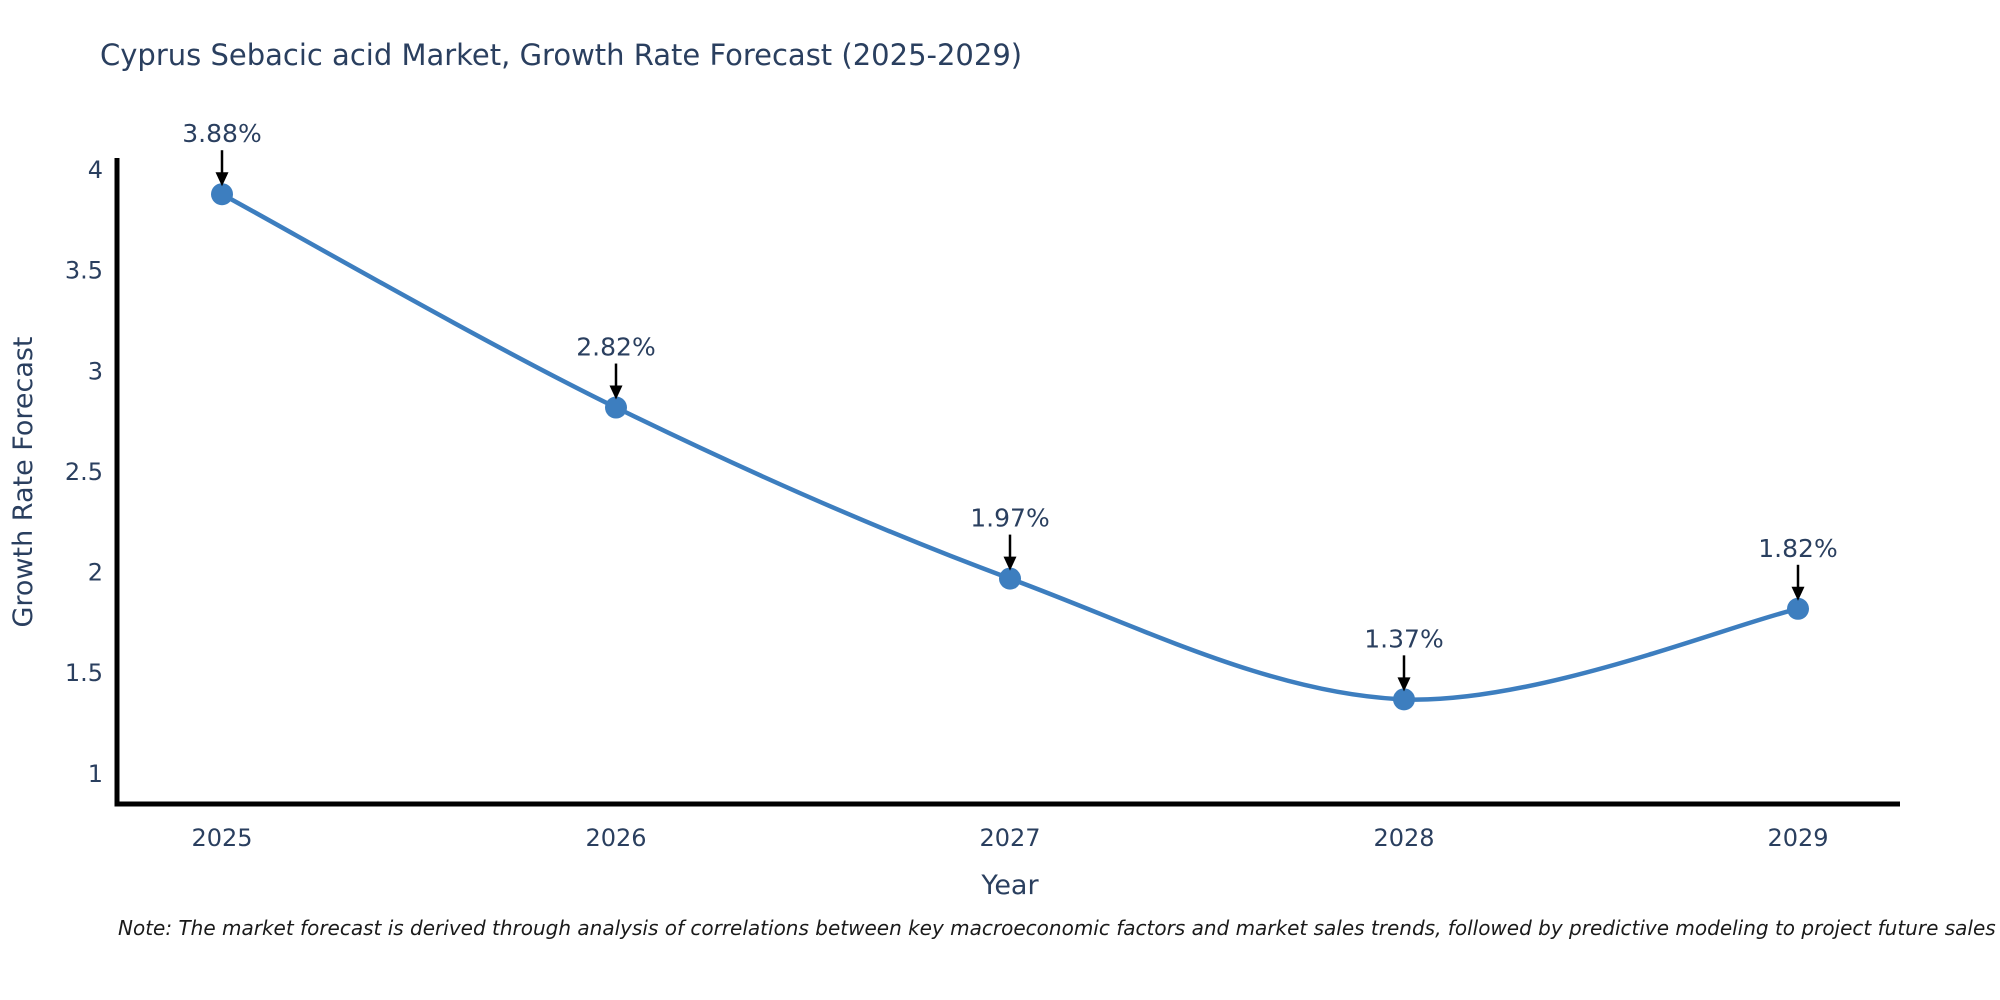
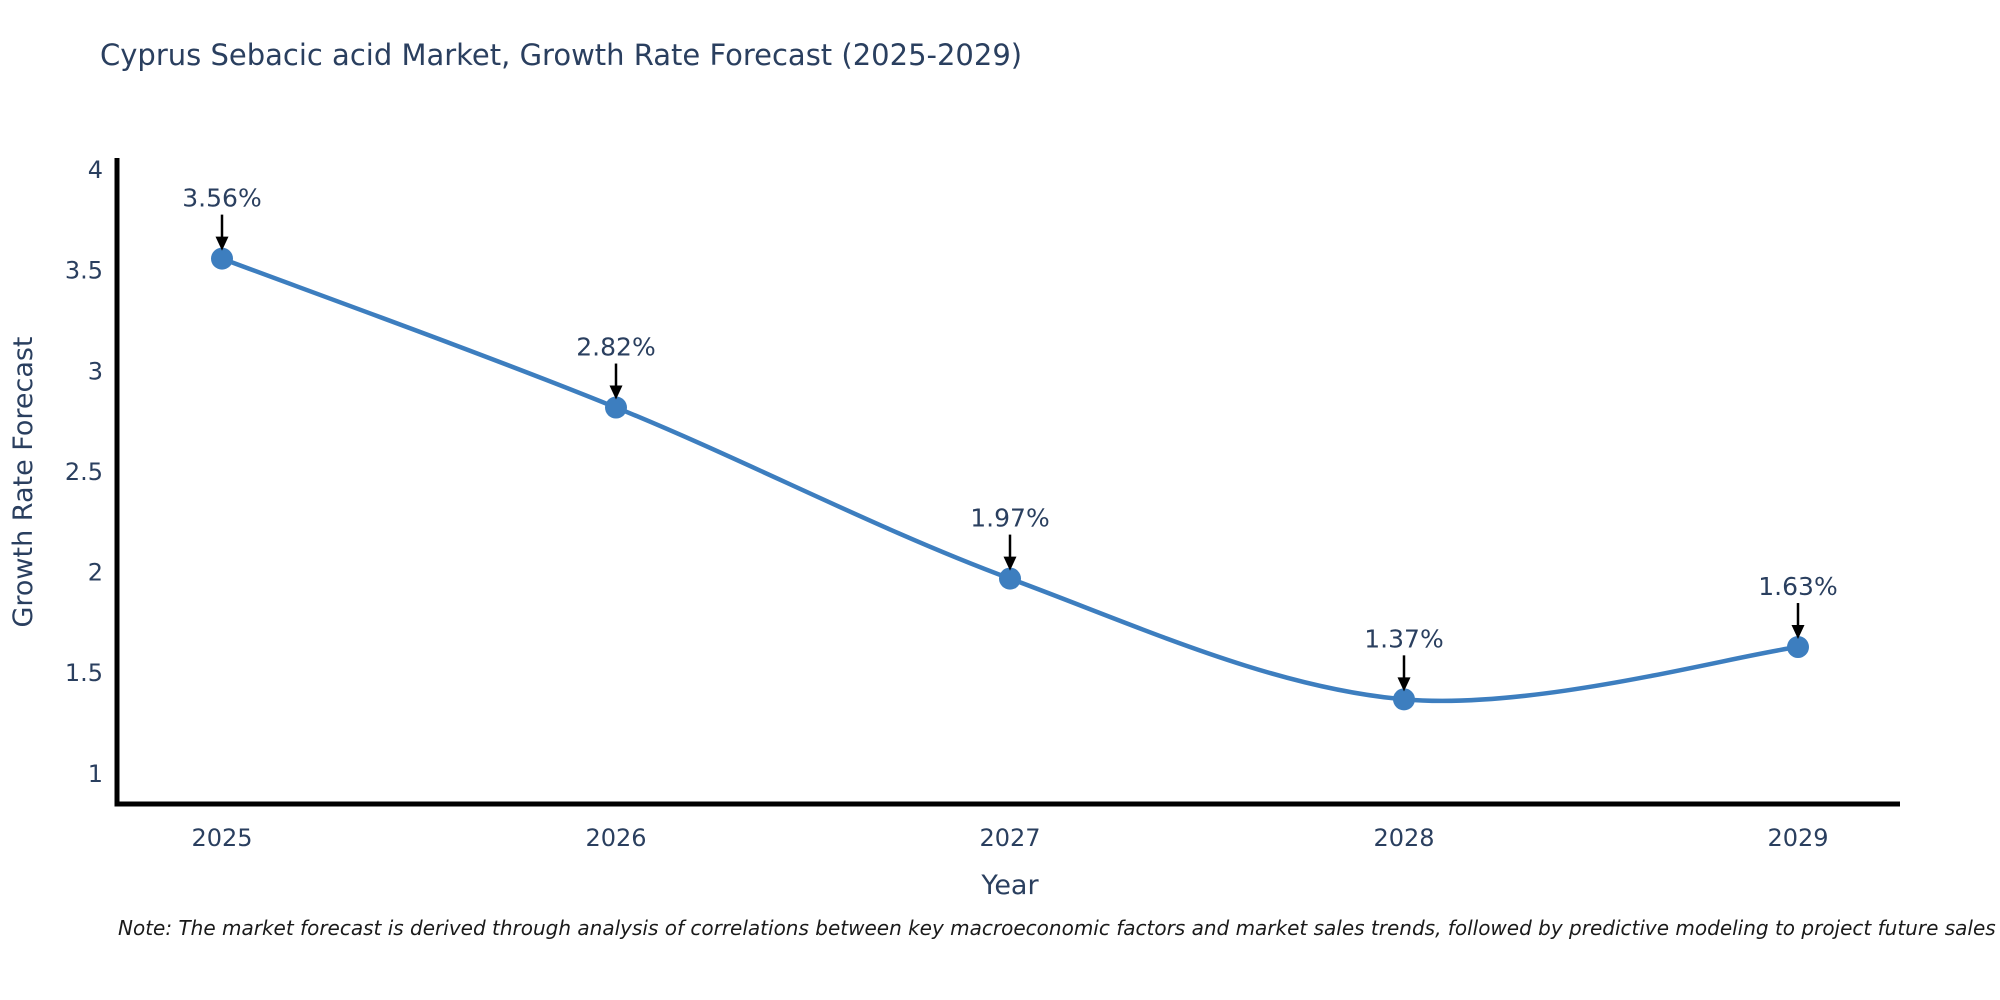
2025: 3.88% -> 3.56%
2029: 1.82% -> 1.63%
